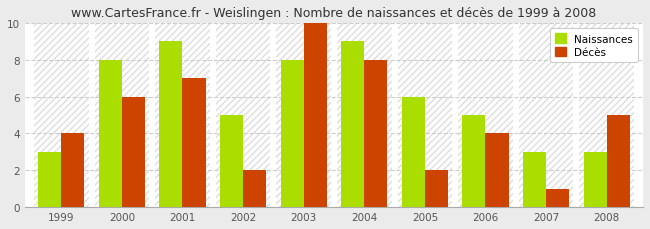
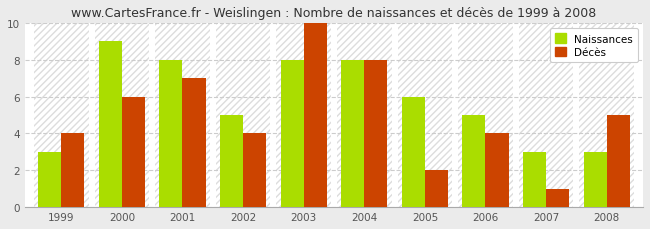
Naissances/2000: 8 -> 9
Naissances/2001: 9 -> 8
Décès/2002: 2 -> 4
Naissances/2004: 9 -> 8
